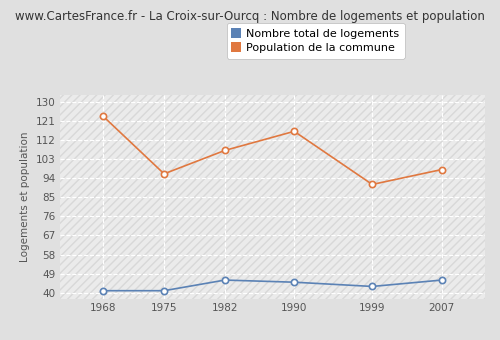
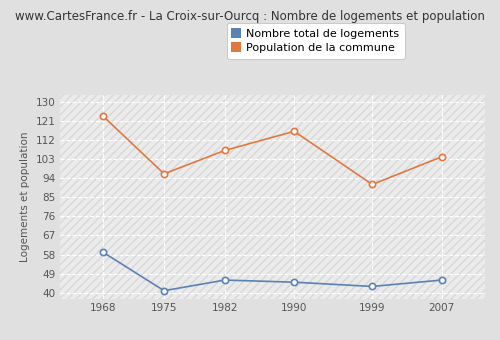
Nombre total de logements/1968: 41 -> 59
Population de la commune/2007: 98 -> 104
